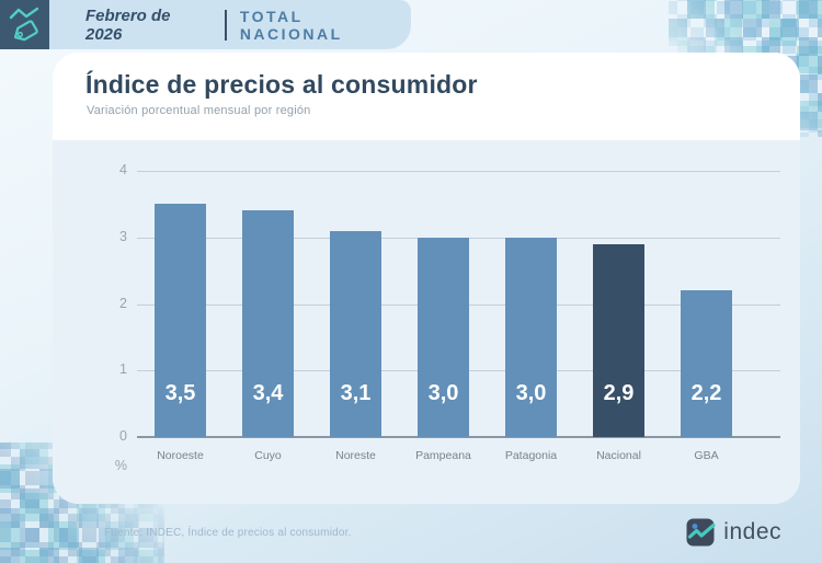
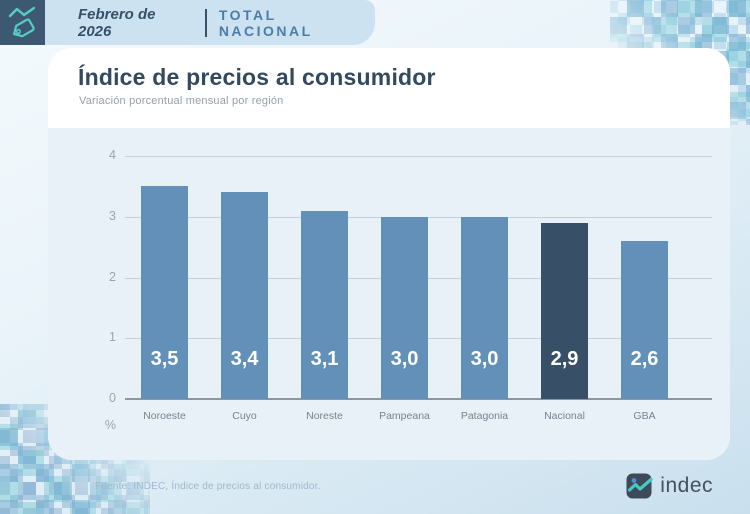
GBA: 2,2 -> 2,6
